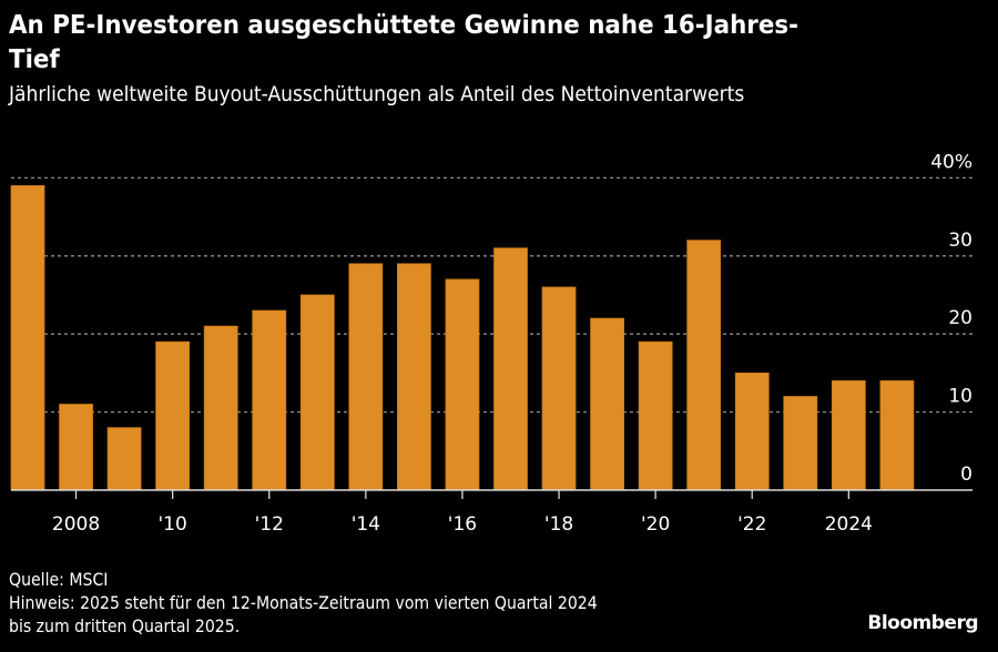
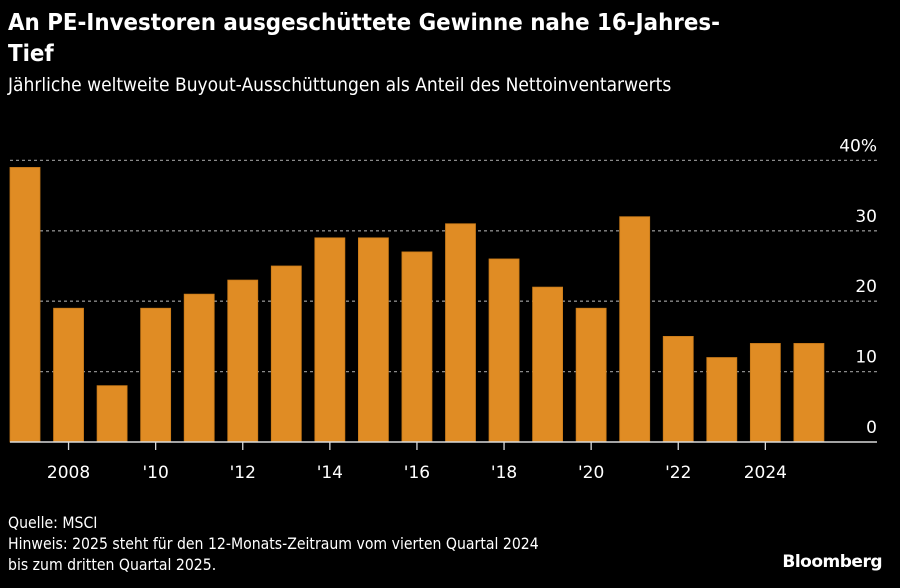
2008: 11% -> 19%
